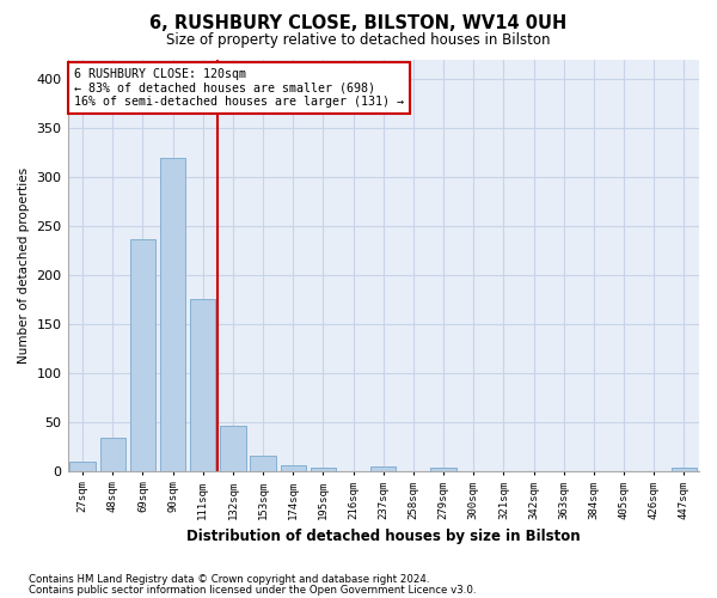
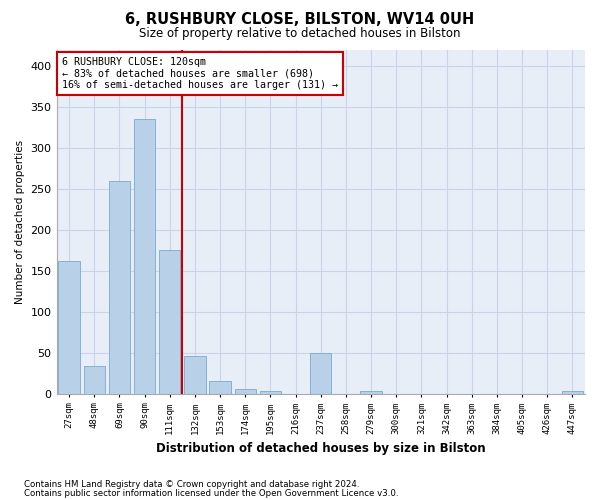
27sqm: 9 -> 162
69sqm: 237 -> 260
90sqm: 320 -> 336
237sqm: 5 -> 50
